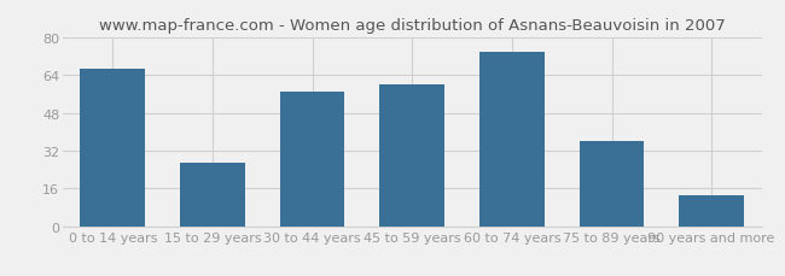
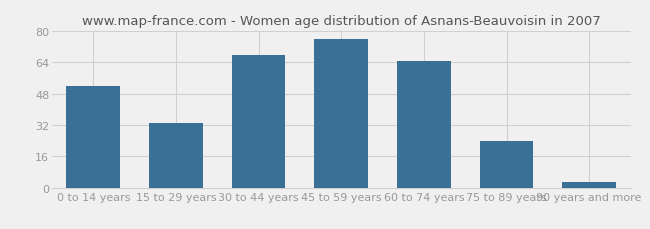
0 to 14 years: 67 -> 52
15 to 29 years: 27 -> 33
30 to 44 years: 57 -> 68
45 to 59 years: 60 -> 76
60 to 74 years: 74 -> 65
75 to 89 years: 36 -> 24
90 years and more: 13 -> 3
